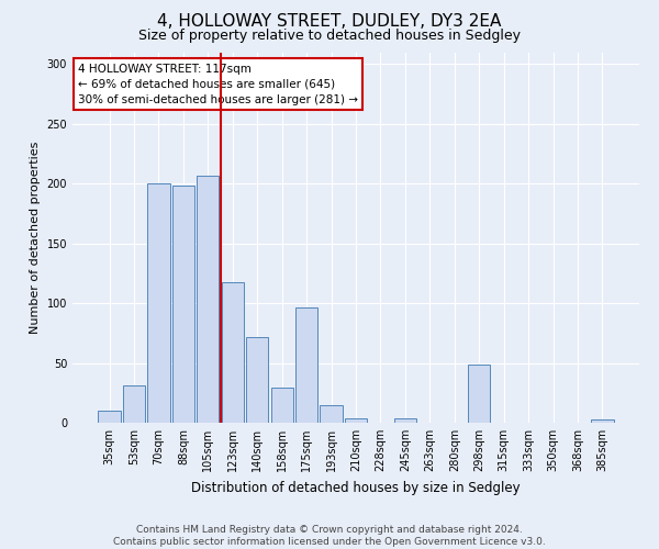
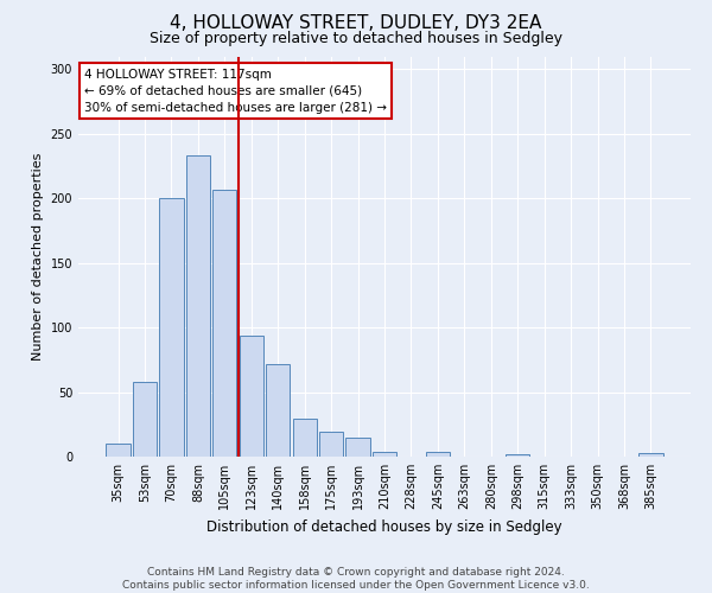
53sqm: 31 -> 58
88sqm: 198 -> 233
123sqm: 118 -> 94
175sqm: 96 -> 19
298sqm: 49 -> 2
